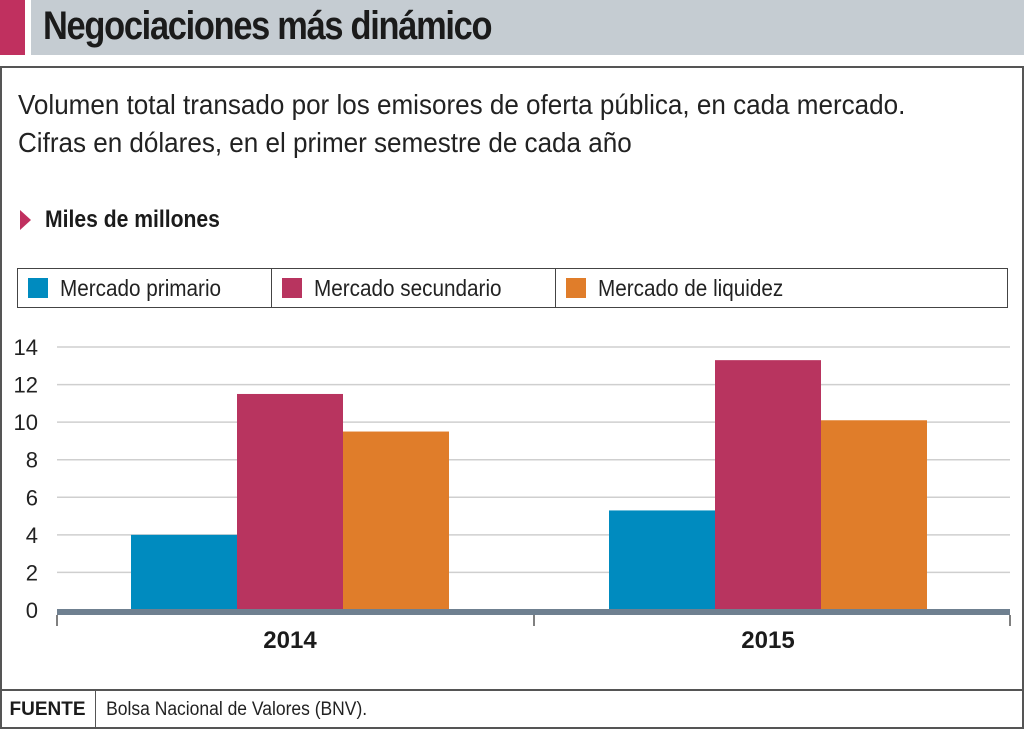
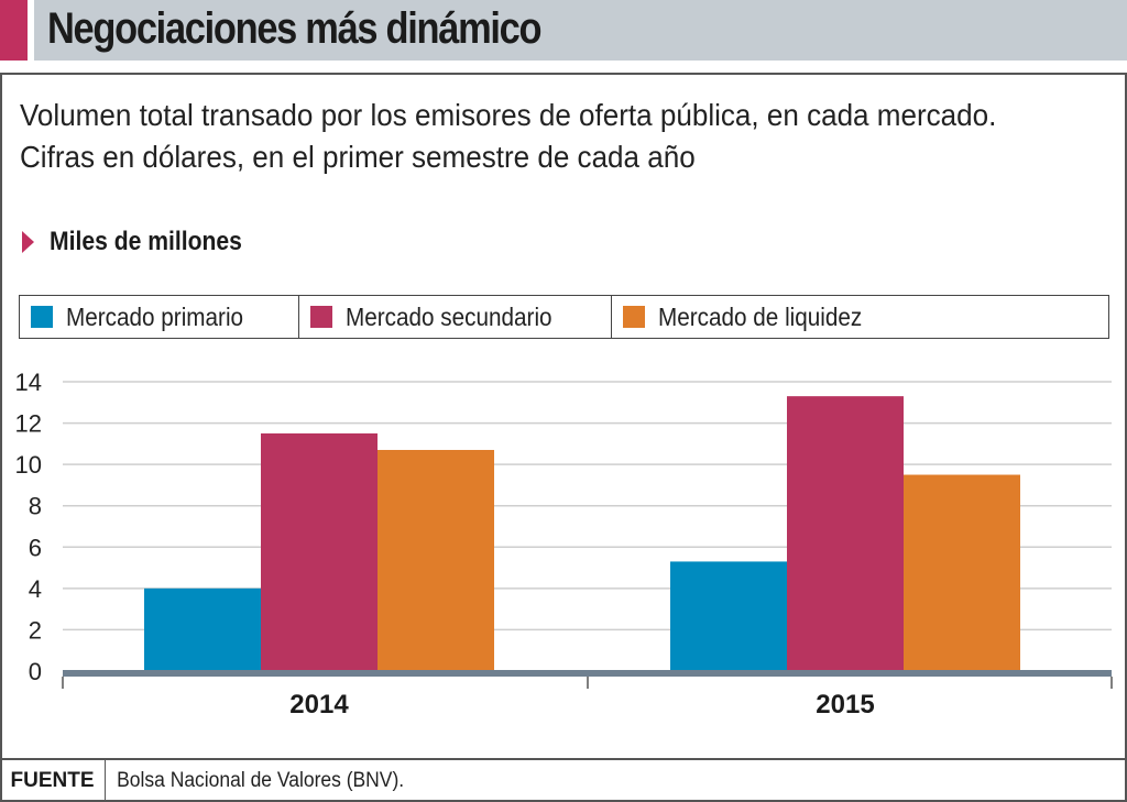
Mercado de liquidez/2014: 9.5 -> 10.7
Mercado de liquidez/2015: 10.1 -> 9.5
